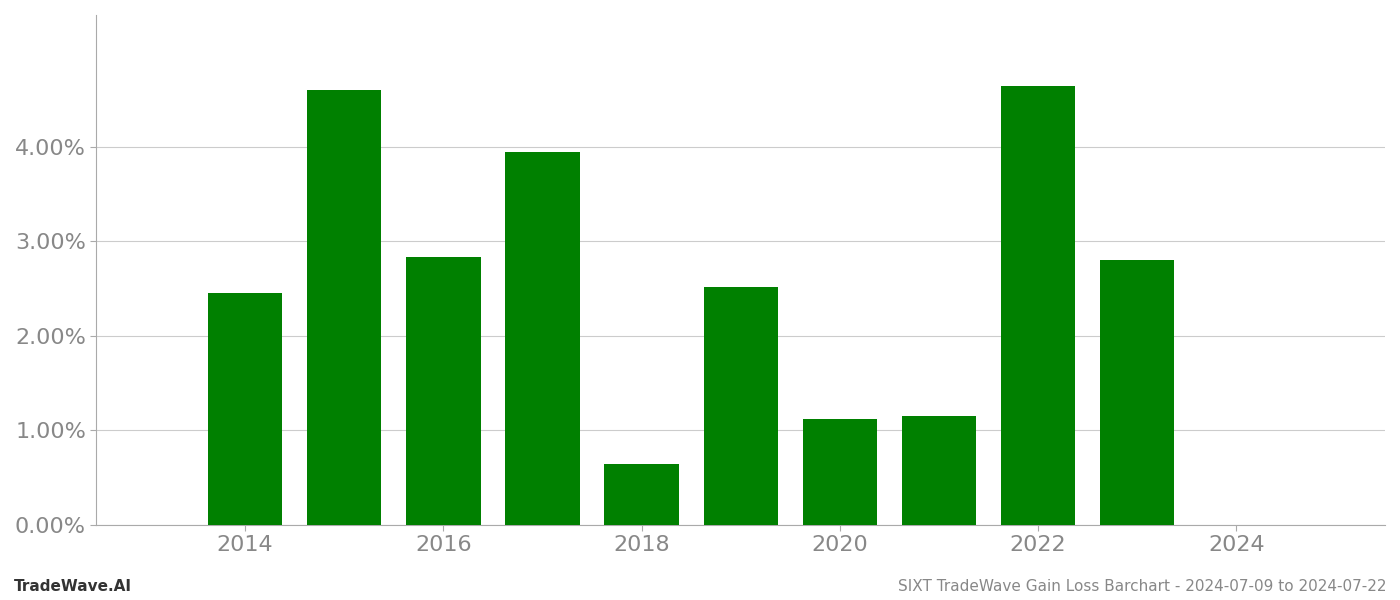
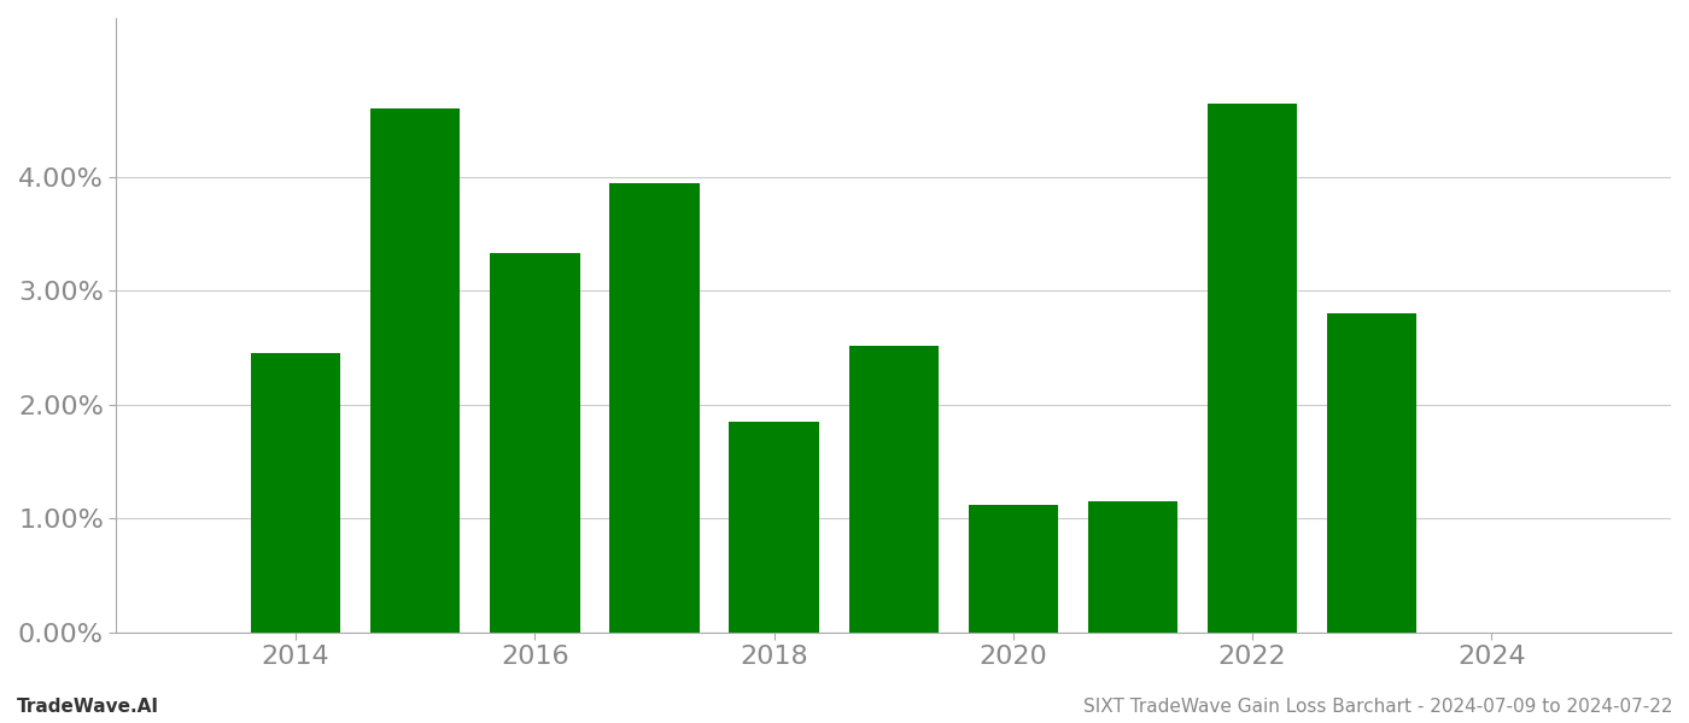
2016: 2.84% -> 3.33%
2018: 0.64% -> 1.85%
